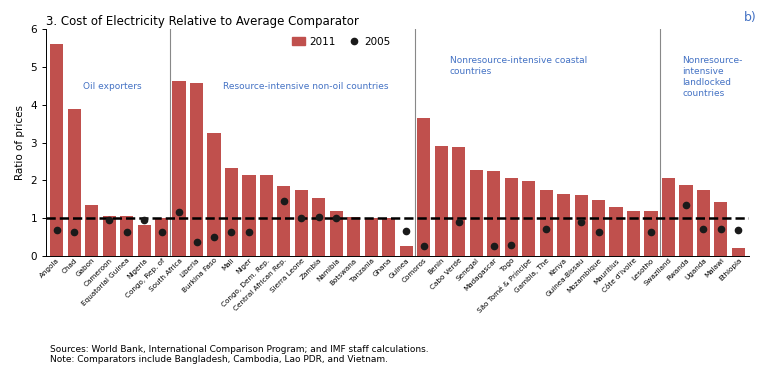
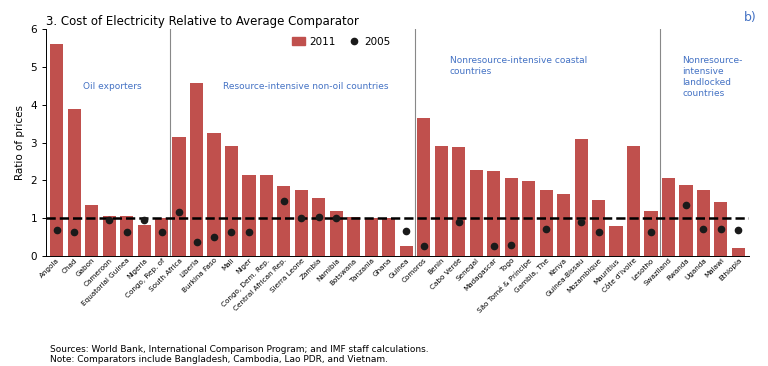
South Africa: 4.62 -> 3.15
Mali: 2.32 -> 2.90
Guinea-Bissau: 1.62 -> 3.10
Mauritius: 1.30 -> 0.80
Côte d'Ivoire: 1.20 -> 2.90
